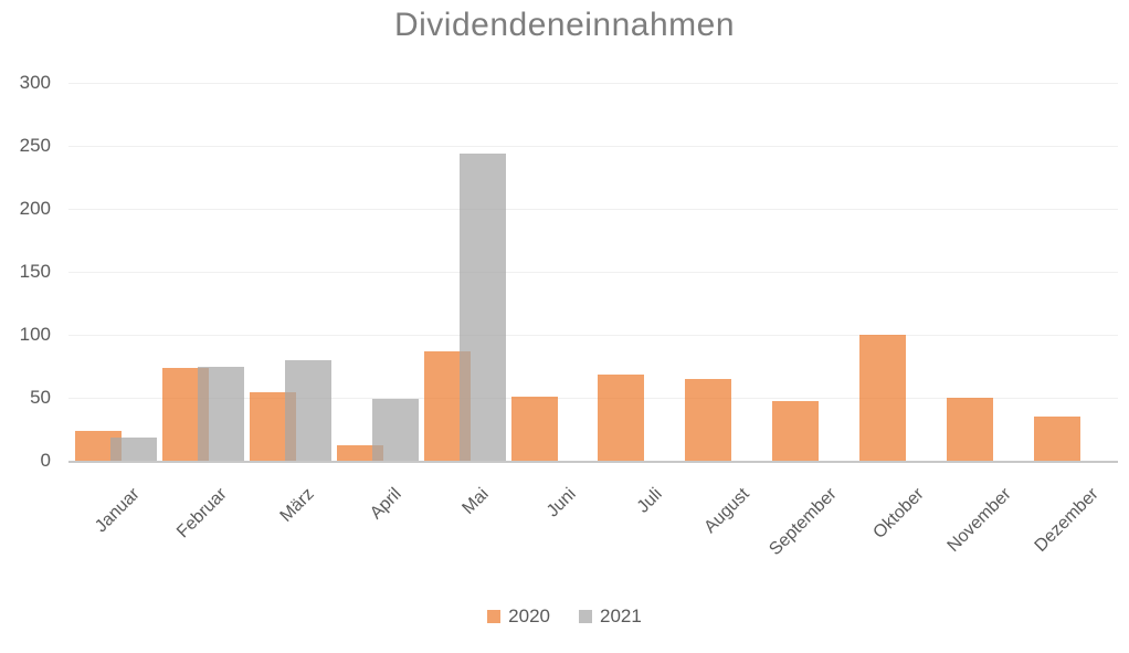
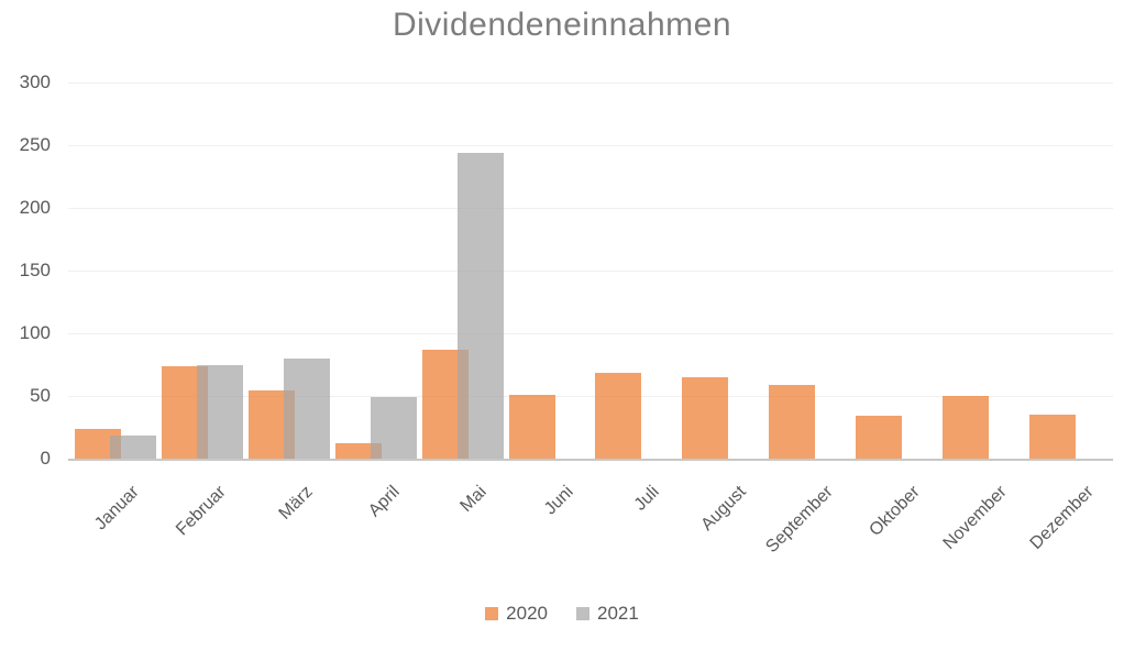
2020/September: 47 -> 59
2020/Oktober: 100 -> 34
